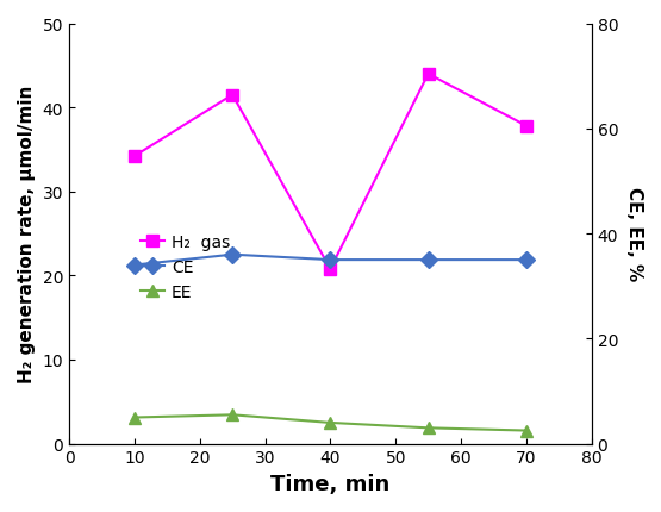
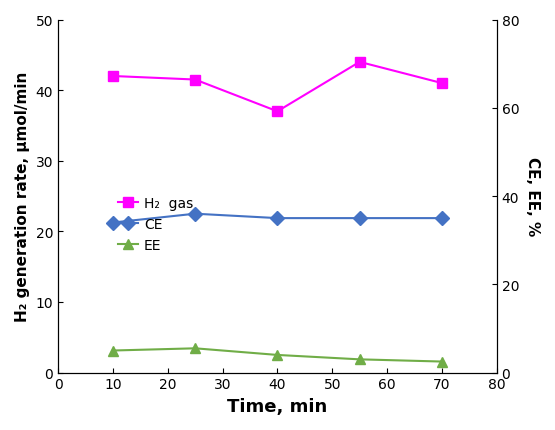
H₂ gas/10: 34.2 -> 42.0
H₂ gas/40: 20.8 -> 37.0
H₂ gas/70: 37.8 -> 41.0
